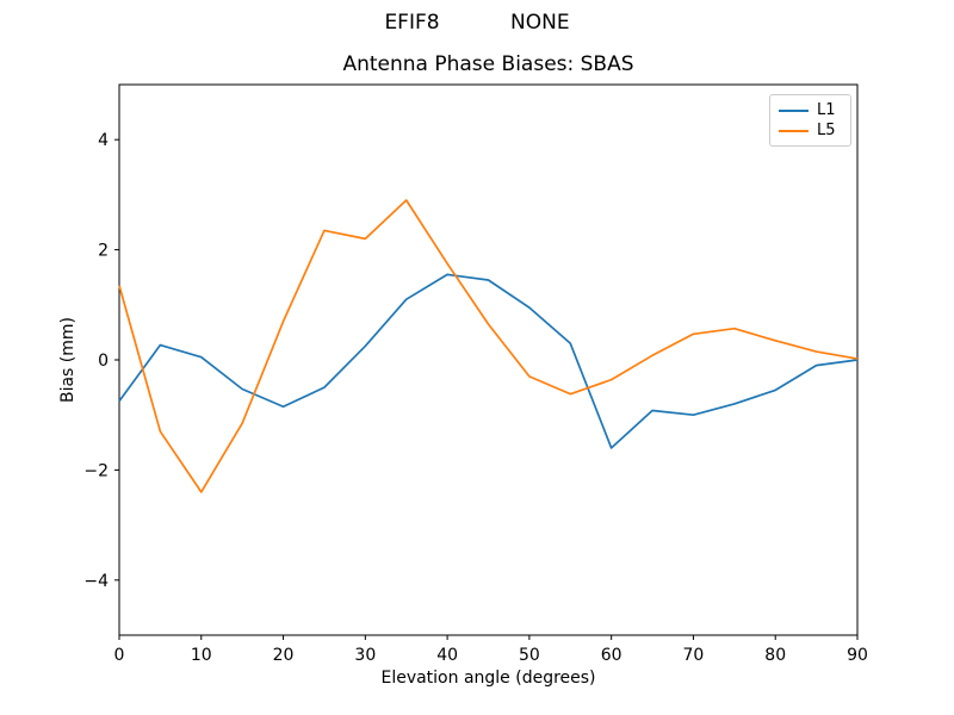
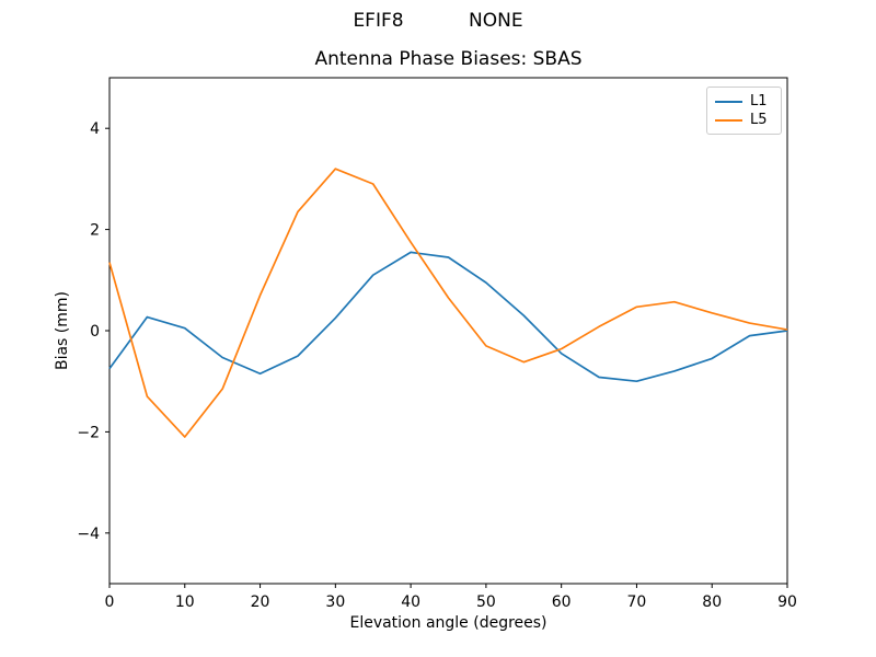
L5/10: -2.4 -> -2.1
L5/30: 2.2 -> 3.2
L1/60: -1.6 -> -0.5
